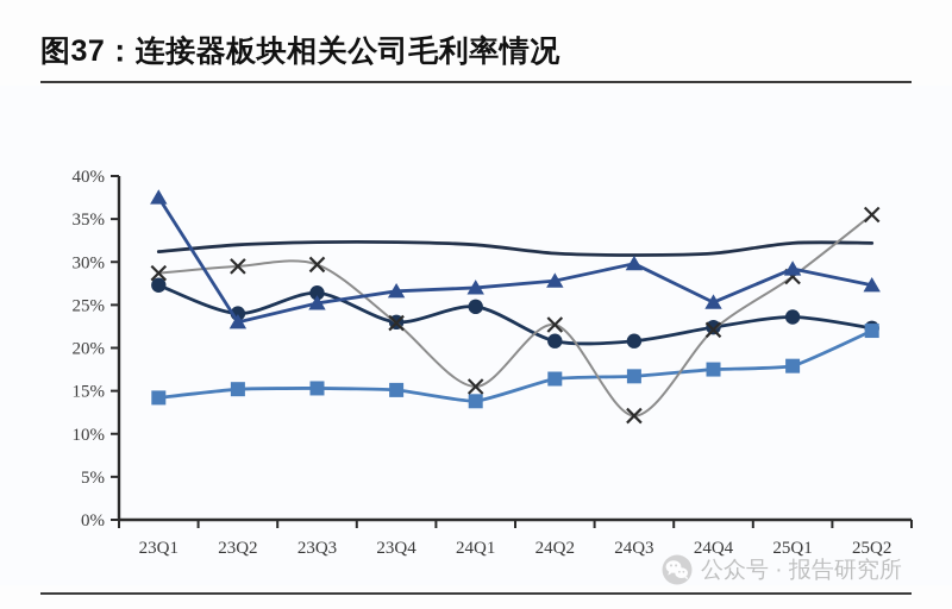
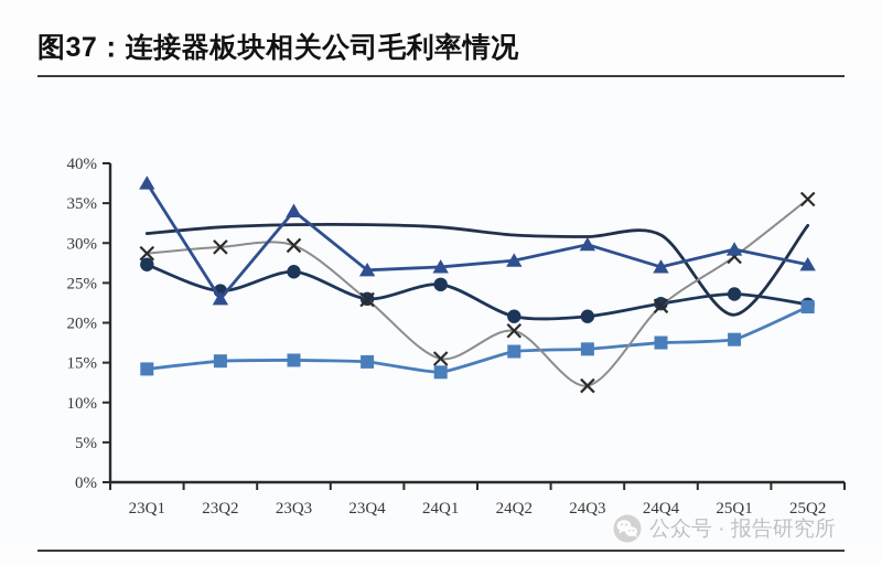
鼎通科技/23Q3: 25% -> 34%
华丰科技/24Q2: 23% -> 19%
鼎通科技/24Q4: 25% -> 27%
沃尔核材/25Q1: 32% -> 21%
